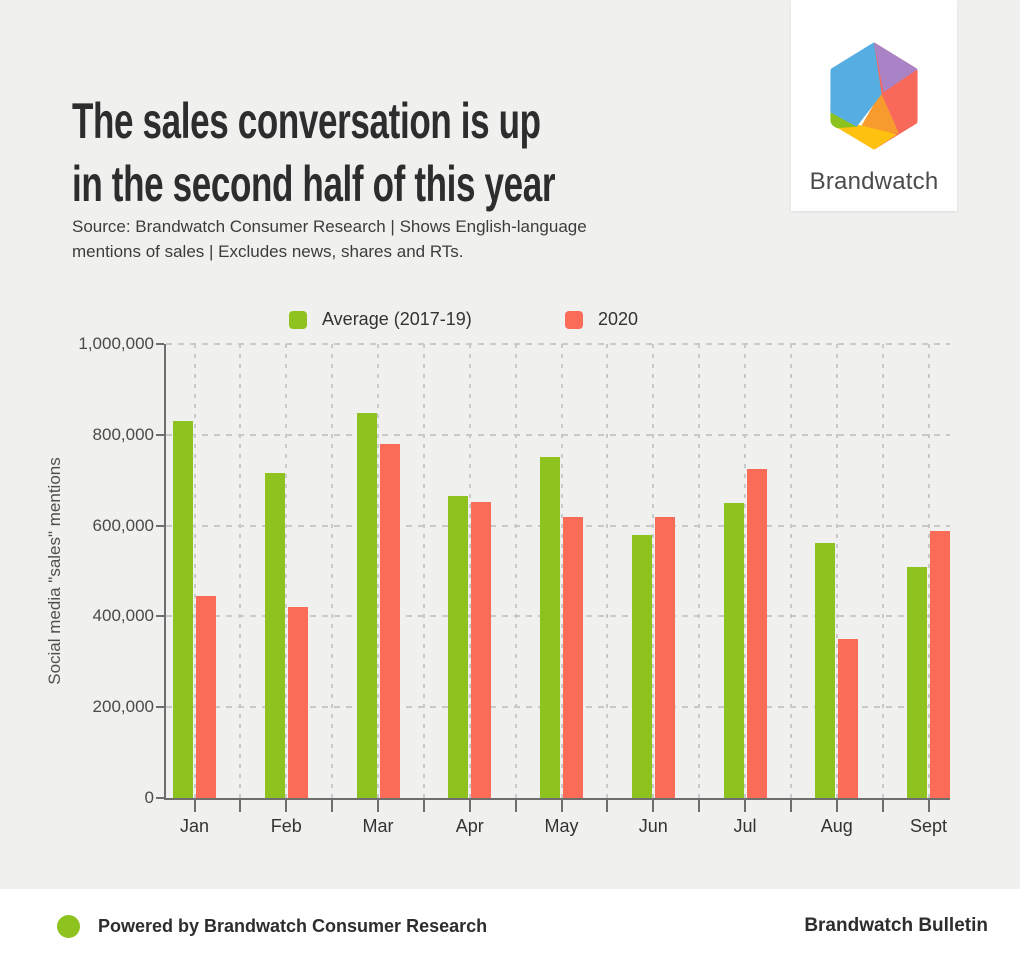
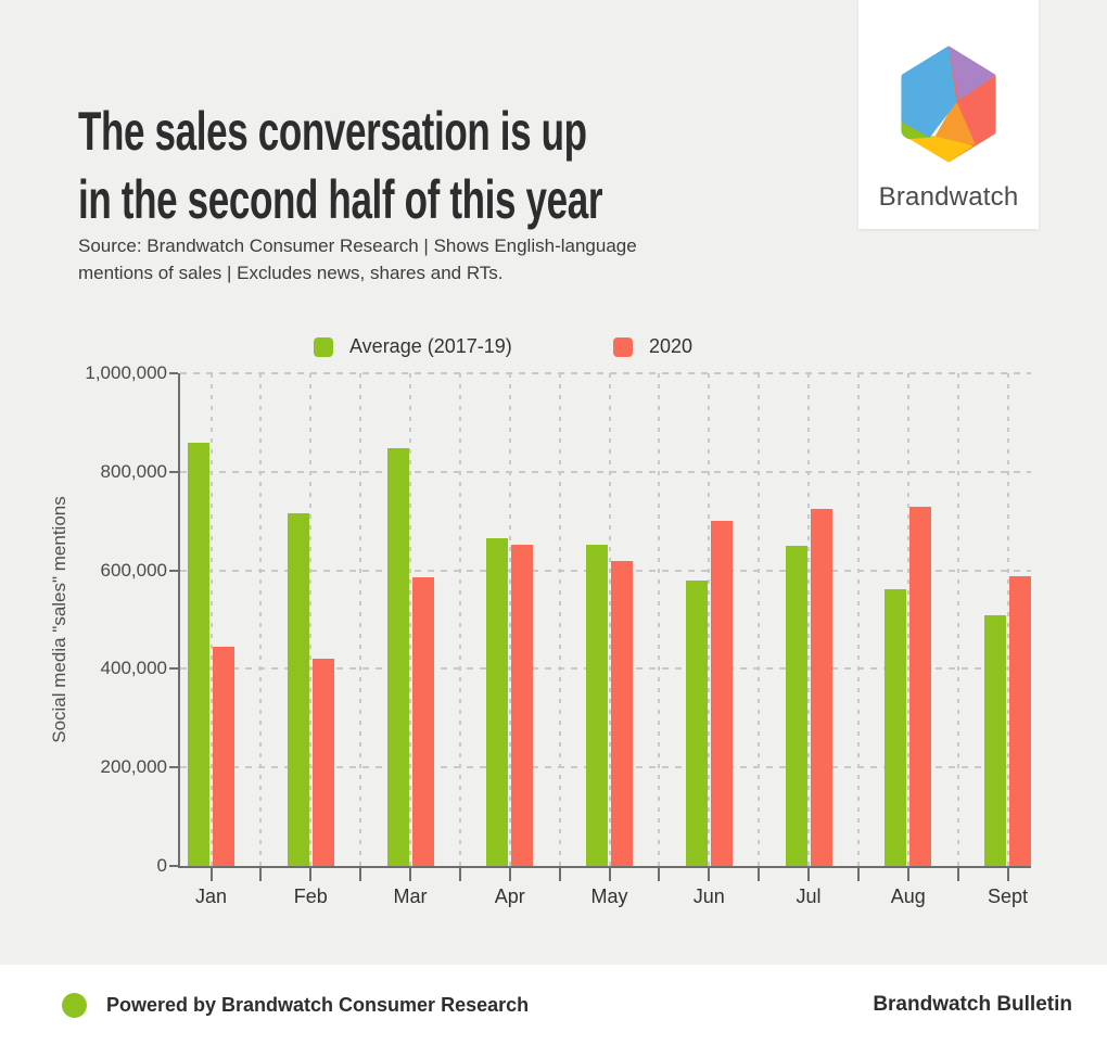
Average (2017-19)/Jan: 830000 -> 860000
2020/Mar: 780000 -> 580000
Average (2017-19)/May: 750000 -> 650000
2020/Jun: 620000 -> 700000
2020/Aug: 350000 -> 730000
